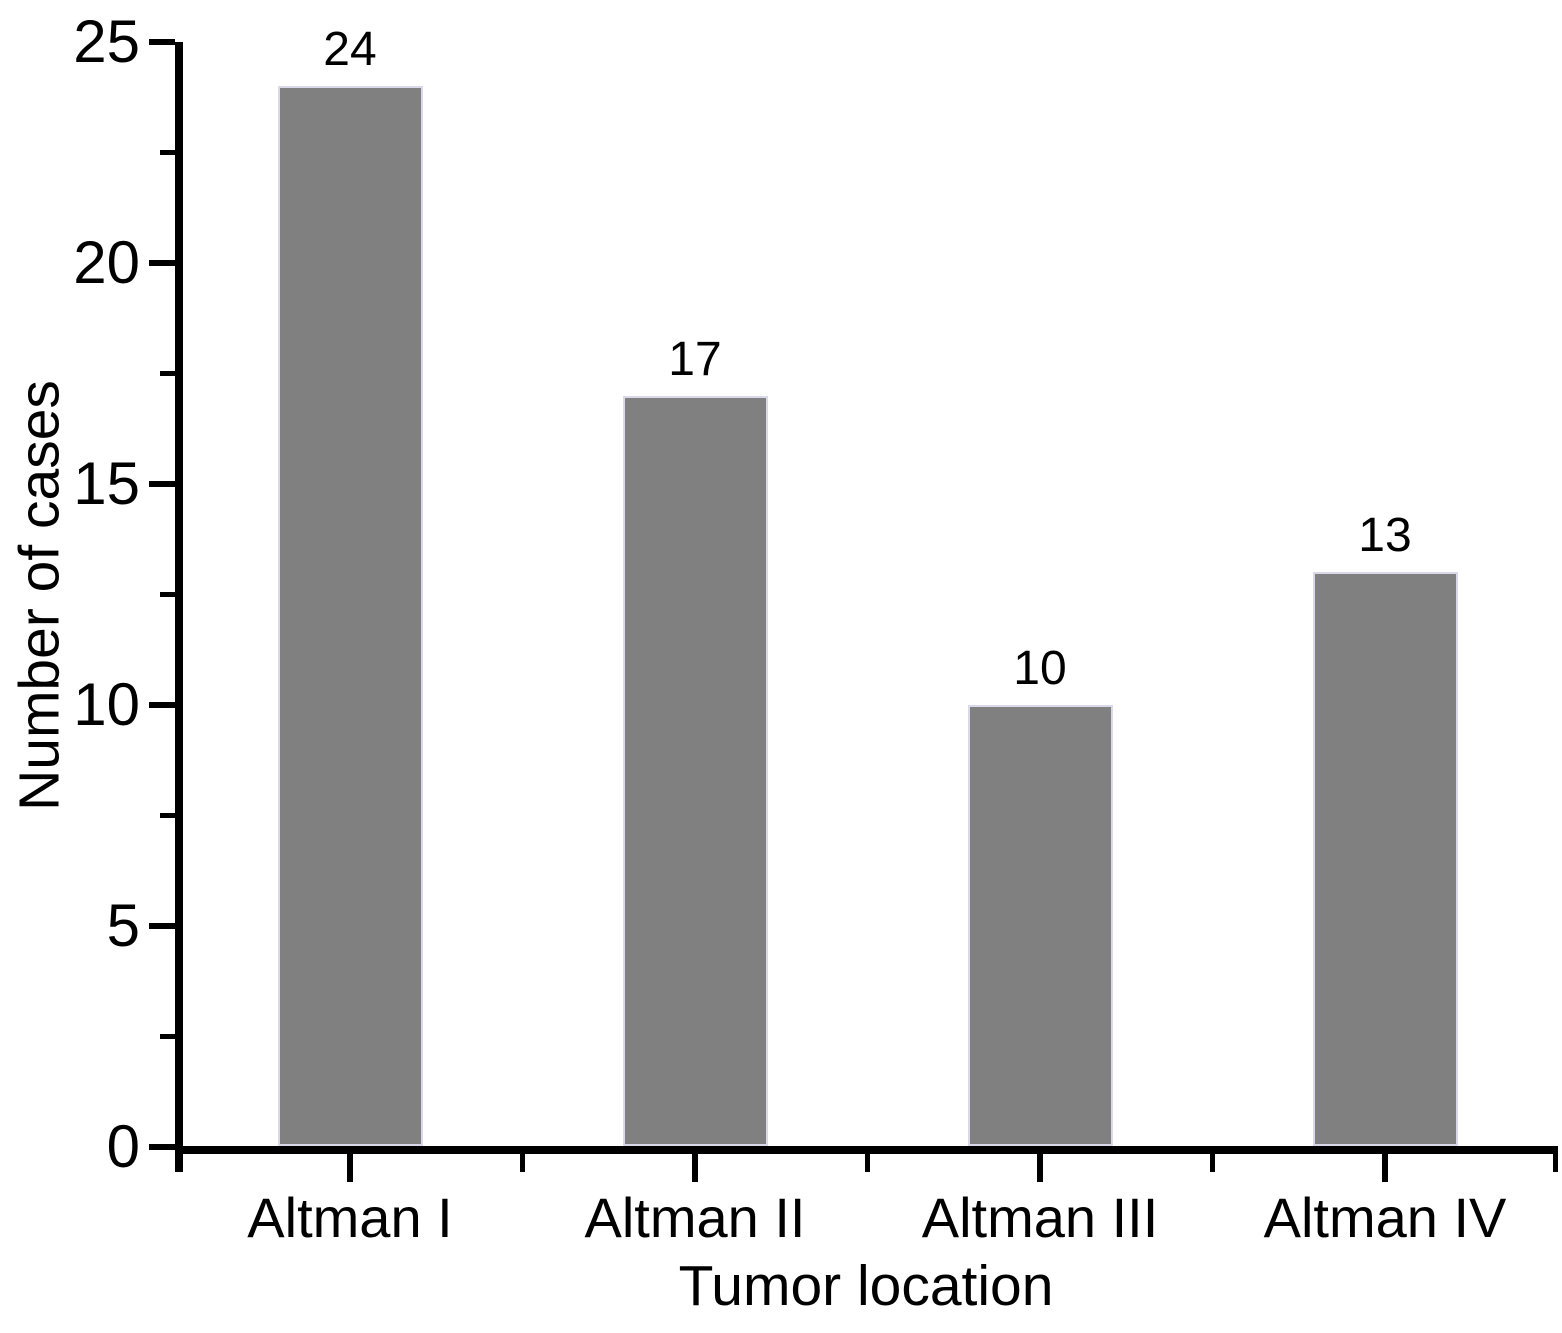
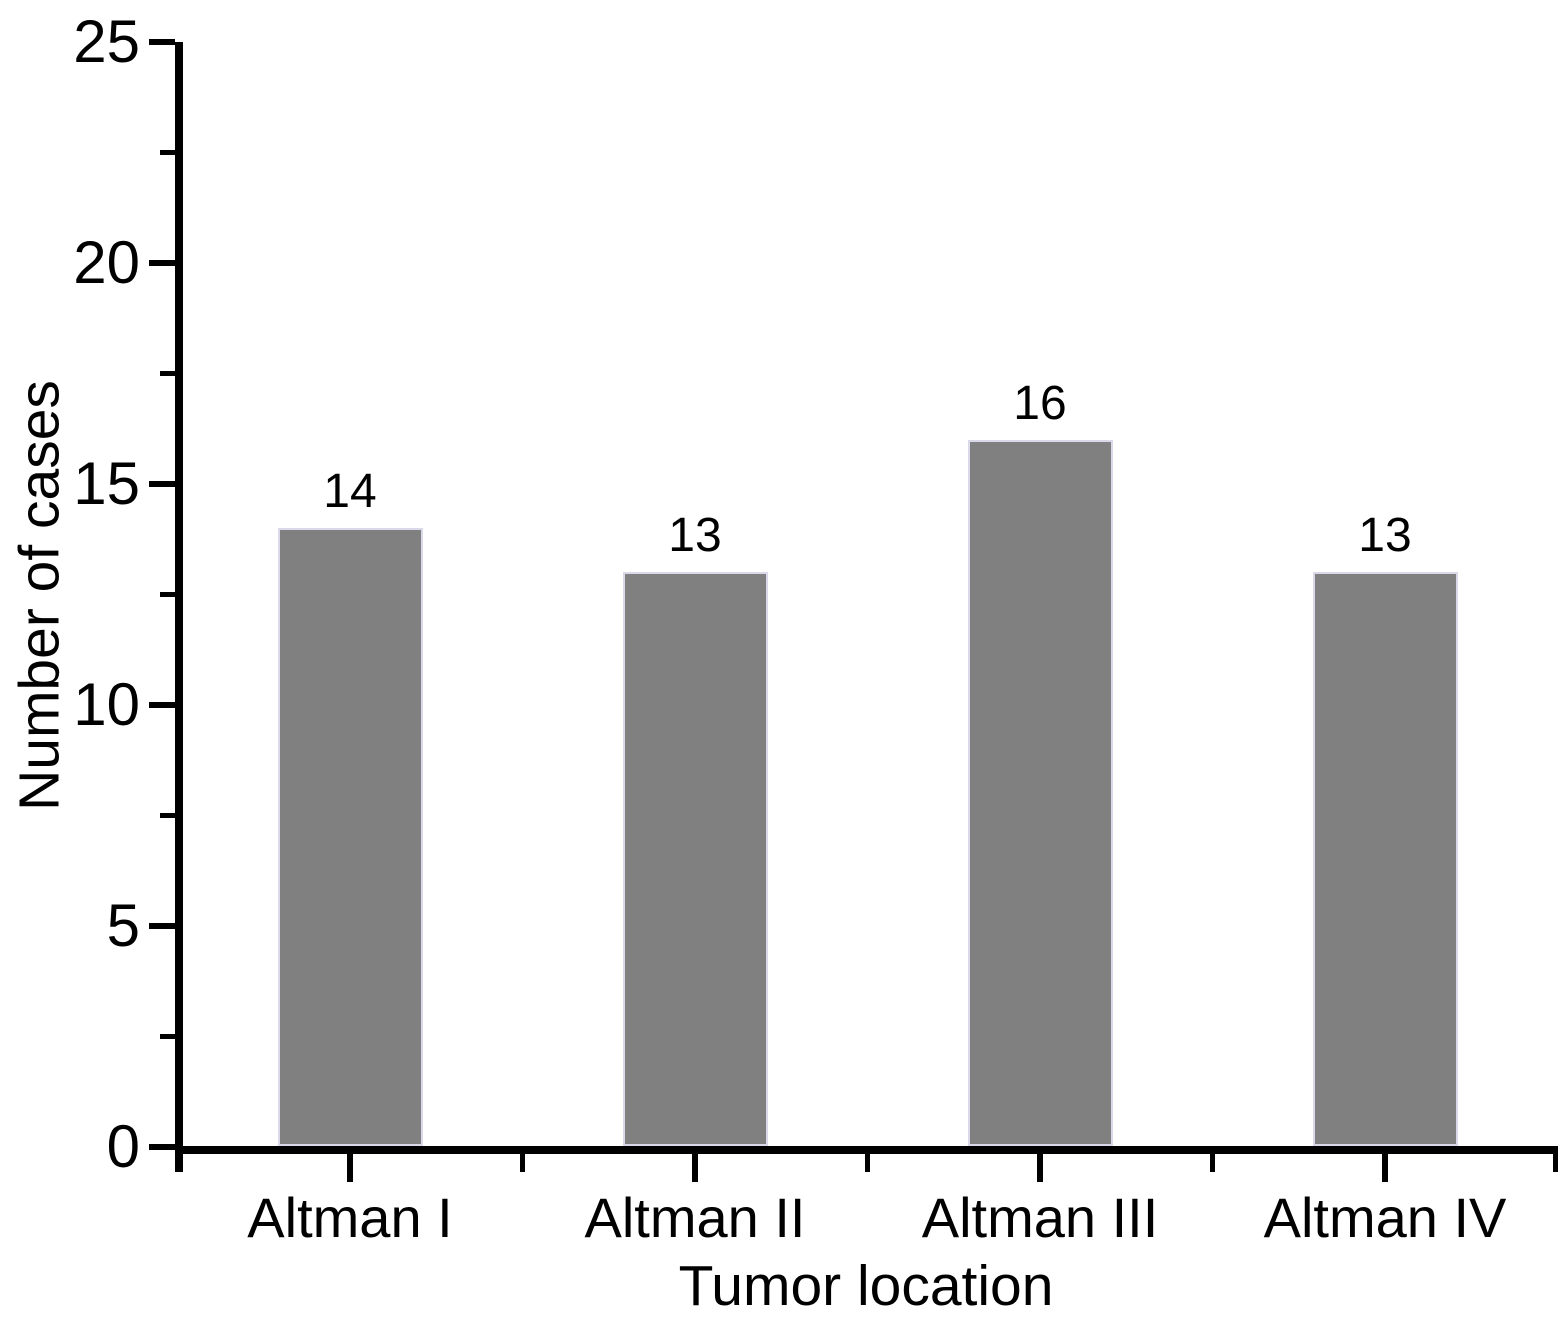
Altman I: 24 -> 14
Altman II: 17 -> 13
Altman III: 10 -> 16
